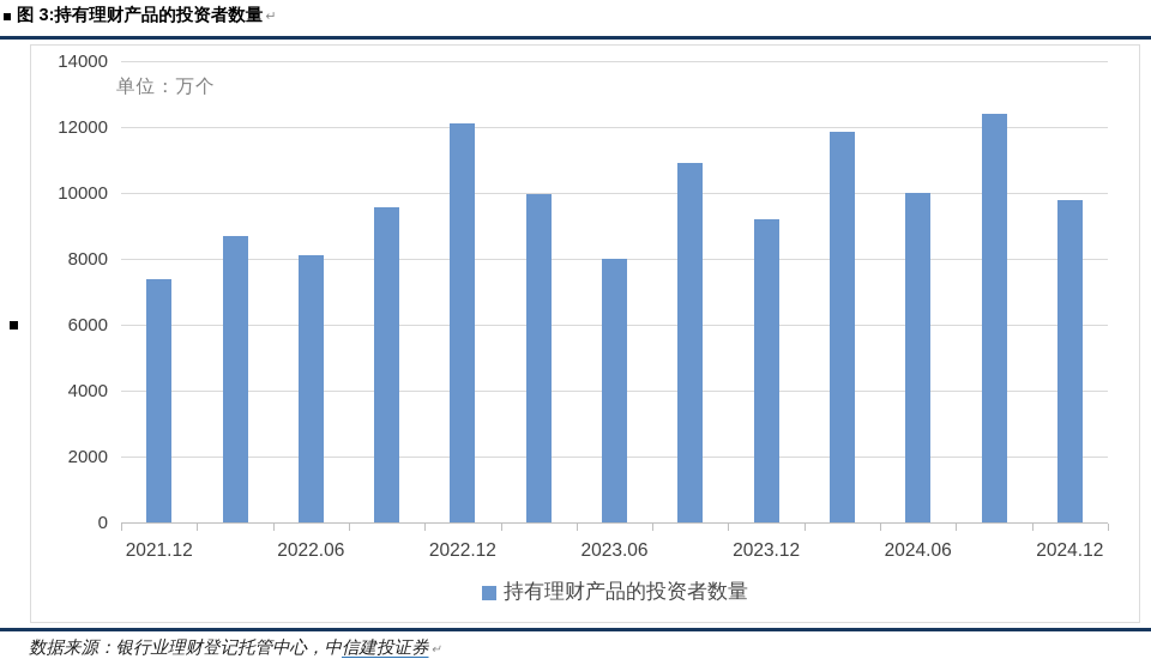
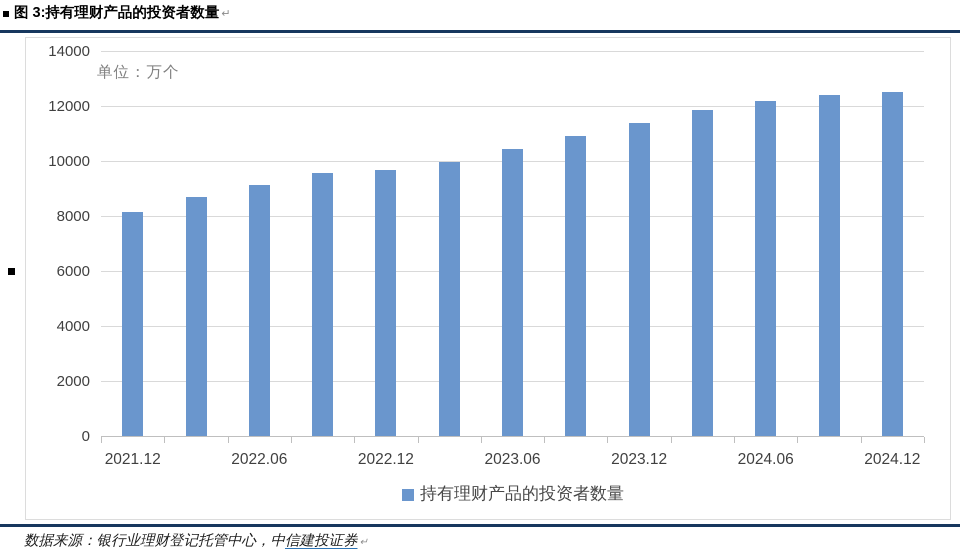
2021.12: 7400 -> 8100
2022.06: 8100 -> 9100
2022.12: 12100 -> 9700
2023.06: 8000 -> 10400
2023.12: 9200 -> 11400
2024.06: 10000 -> 12200
2024.12: 9800 -> 12500
